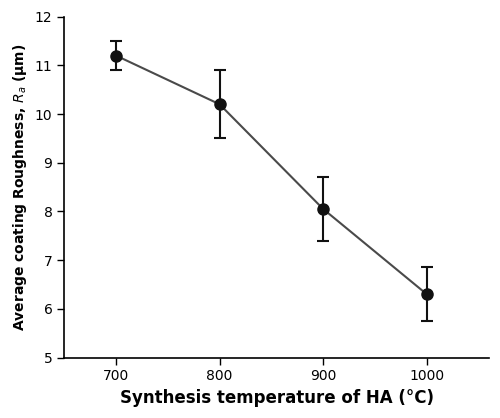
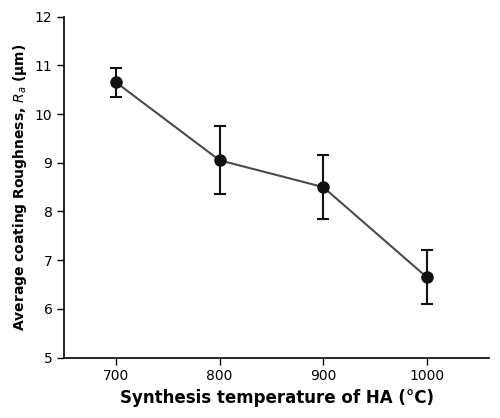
700: 11.20 -> 10.65
800: 10.20 -> 9.05
900: 8.05 -> 8.50
1000: 6.30 -> 6.65
